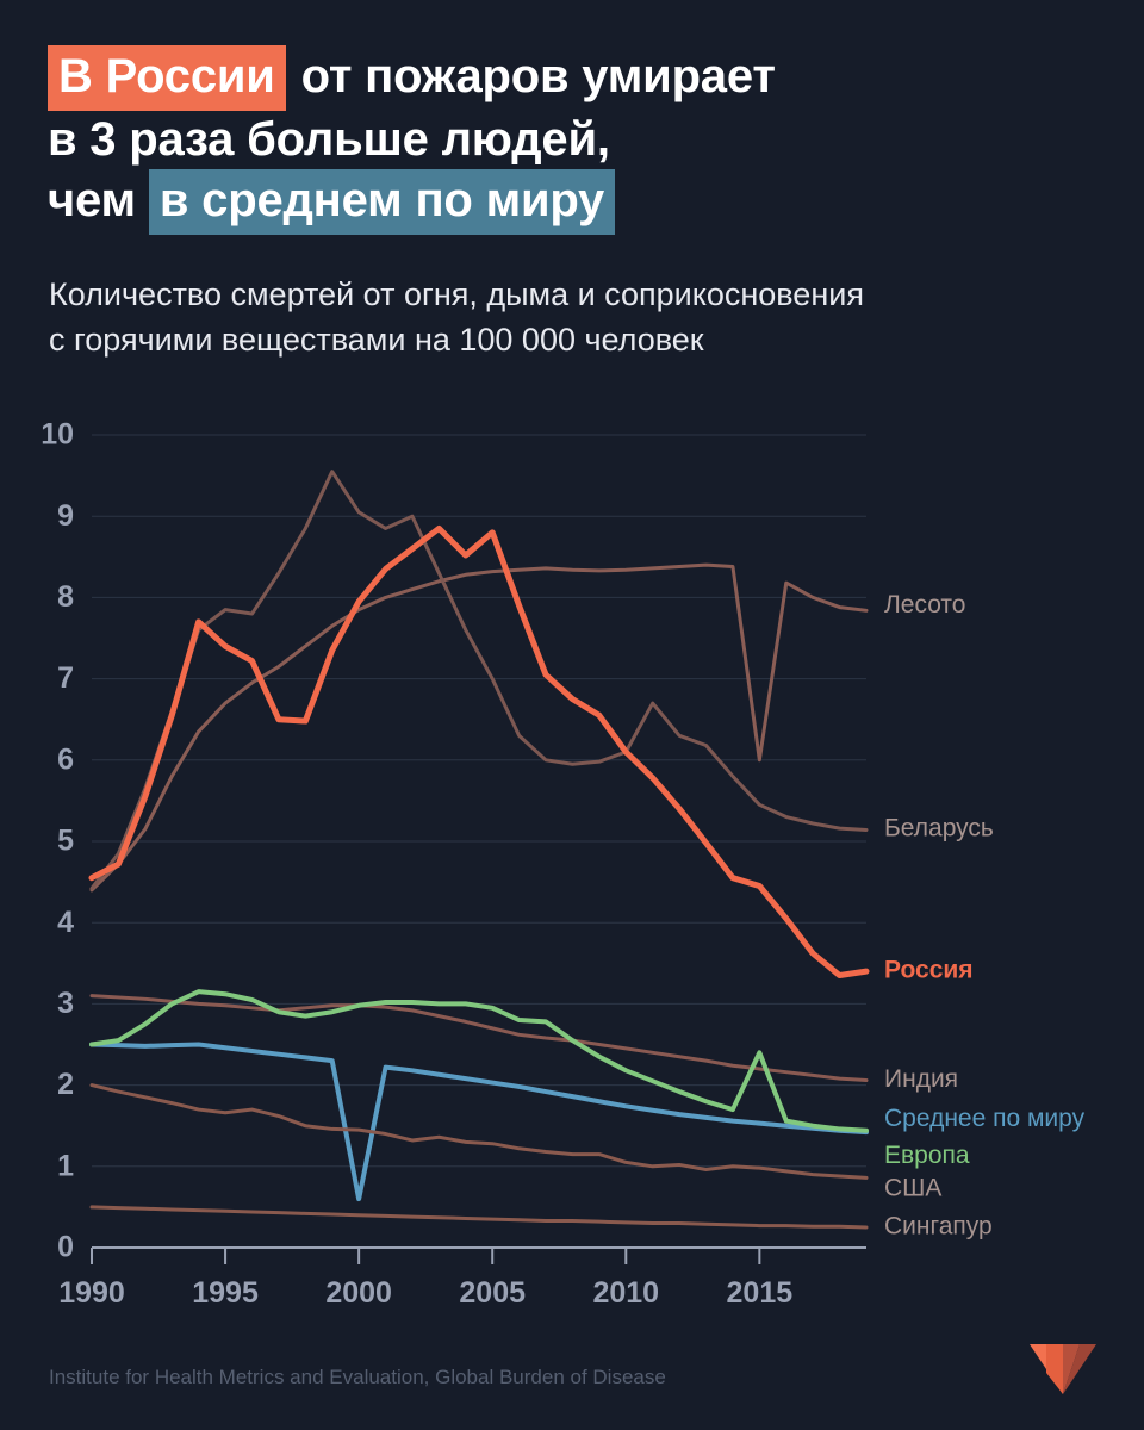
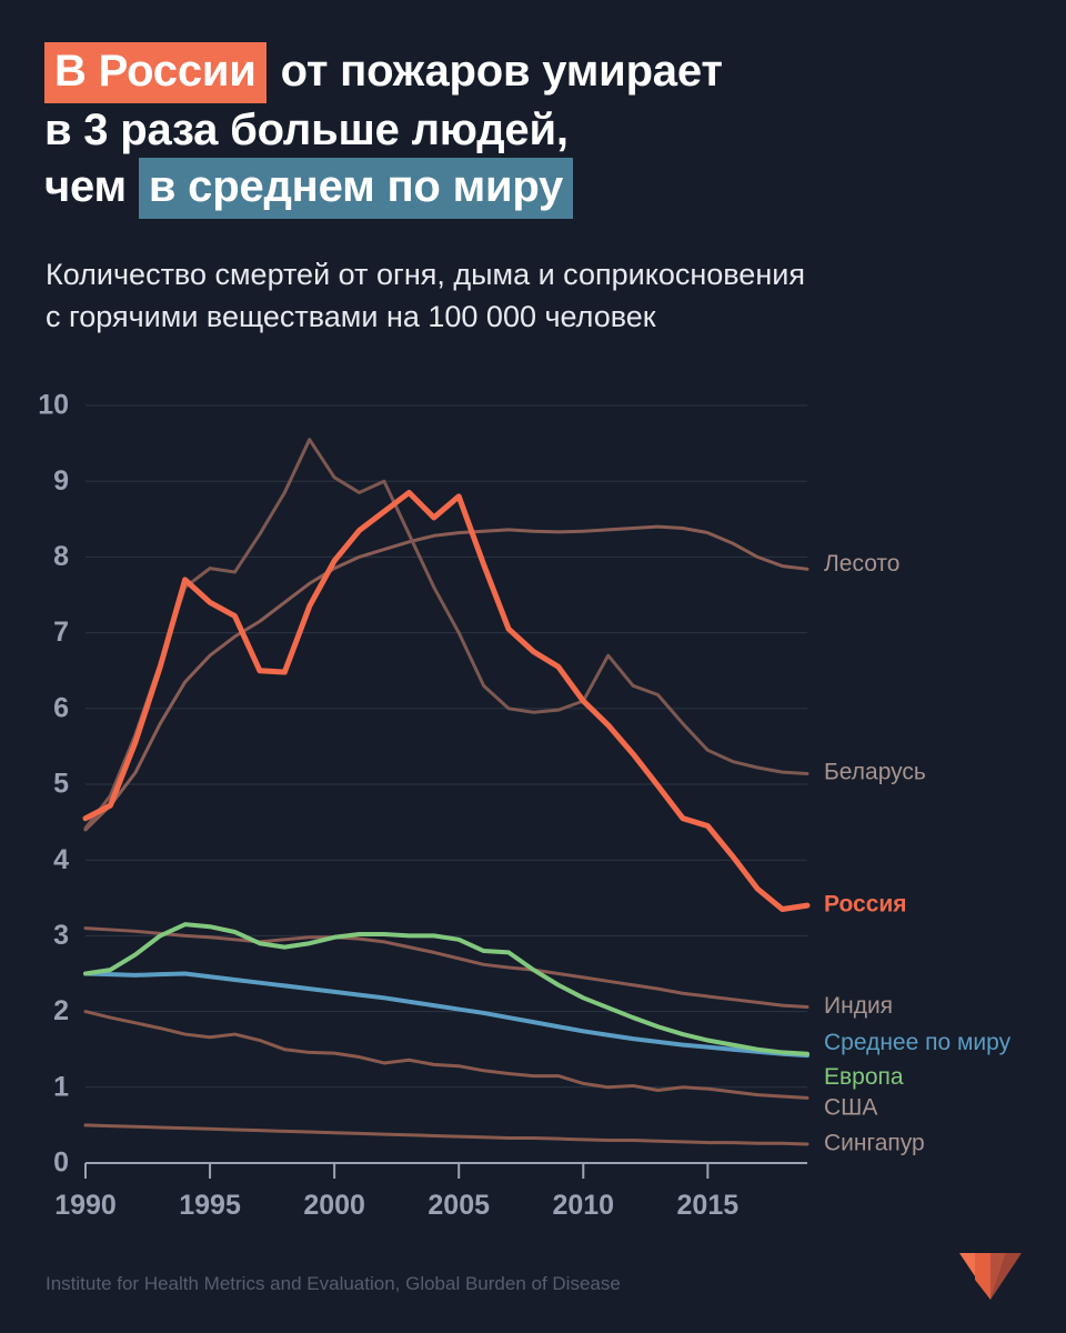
Среднее по миру/2000: 0.6 -> 2.3
Лесото/2015: 6.0 -> 8.3
Европа/2015: 2.4 -> 1.6
